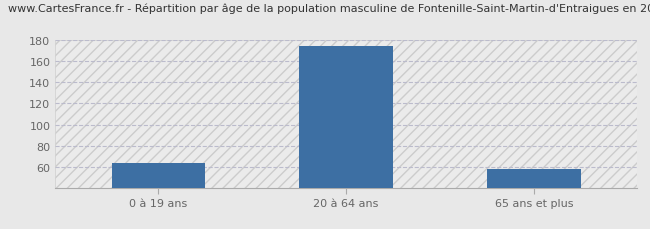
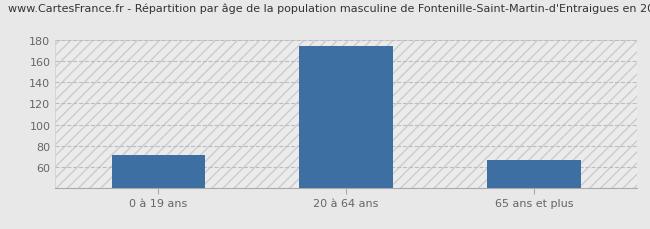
0 à 19 ans: 63 -> 71
65 ans et plus: 58 -> 66
